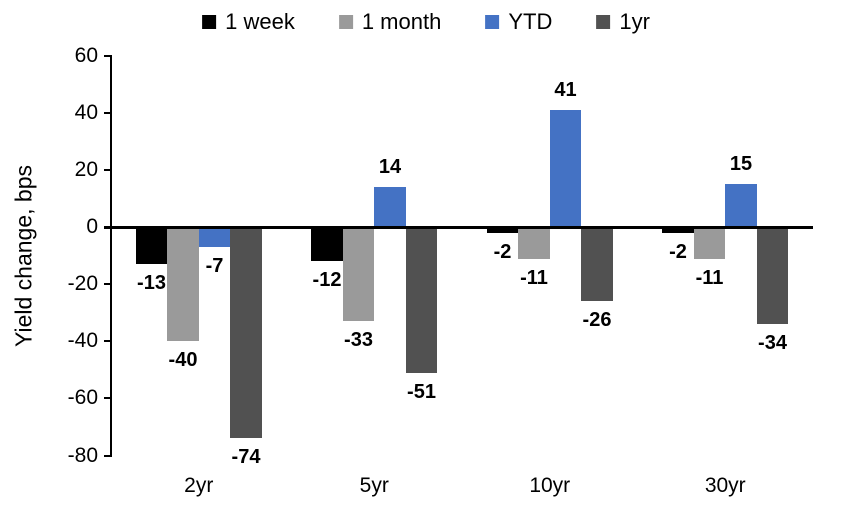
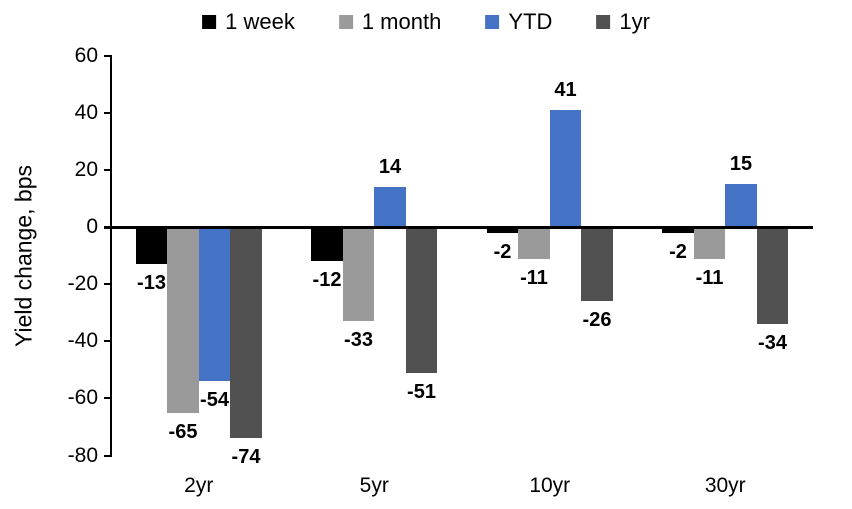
1 month/2yr: -40 -> -65
YTD/2yr: -7 -> -54
